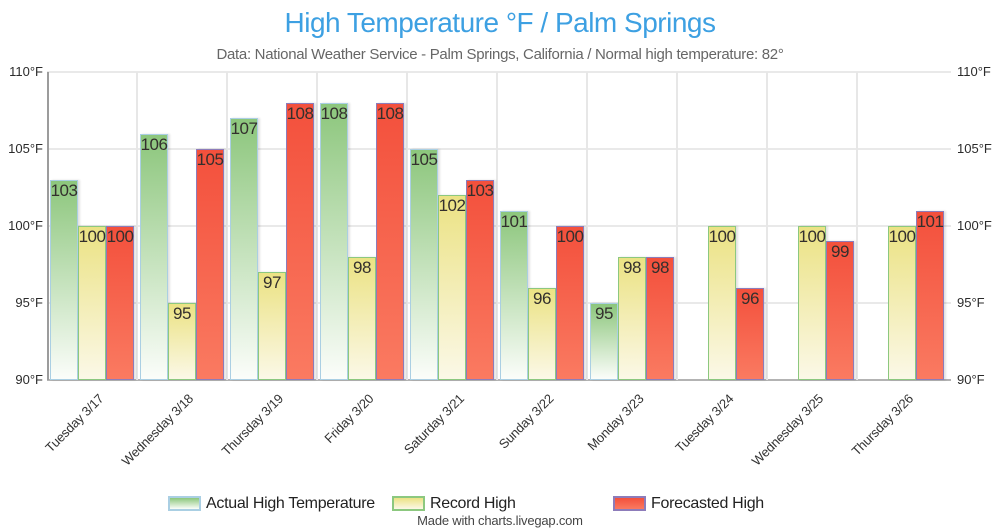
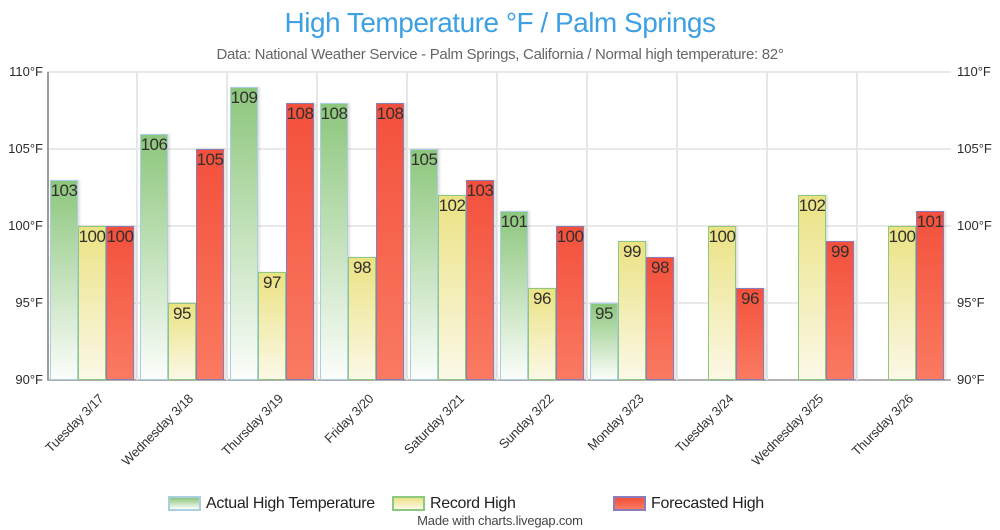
Actual High Temperature/Thursday 3/19: 107 -> 109
Record High/Monday 3/23: 98 -> 99
Record High/Wednesday 3/25: 100 -> 102
